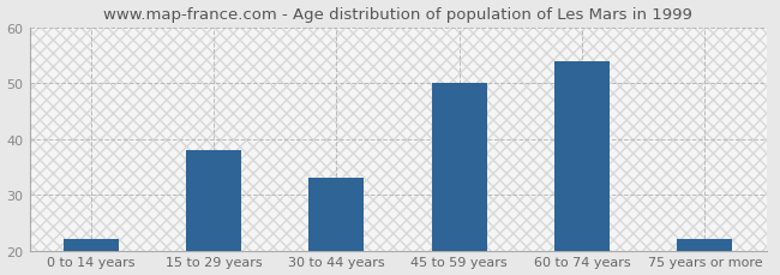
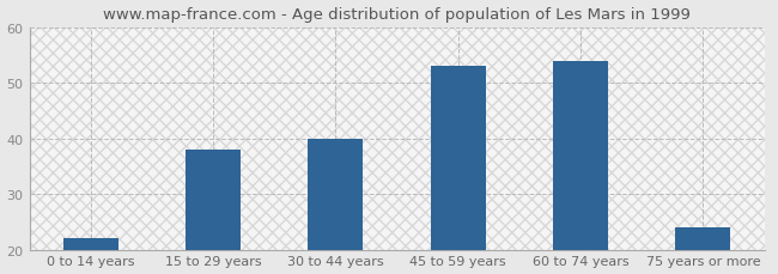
30 to 44 years: 33 -> 40
45 to 59 years: 50 -> 53
75 years or more: 22 -> 24
